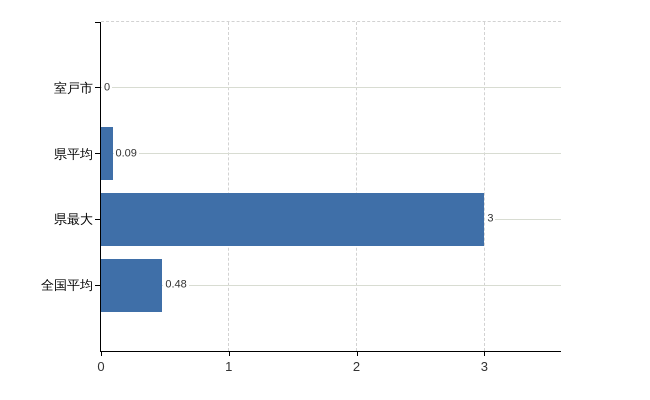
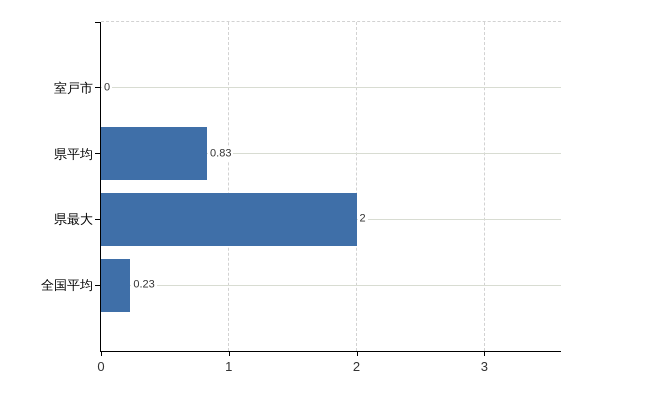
県平均: 0.09 -> 0.83
県最大: 3 -> 2
全国平均: 0.48 -> 0.23
